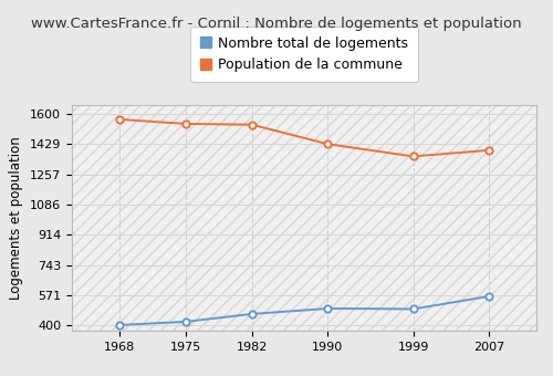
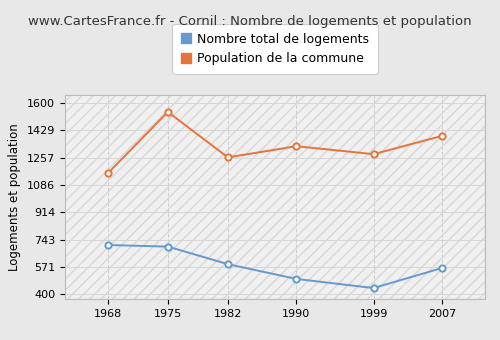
Nombre total de logements/1968: 400 -> 710
Population de la commune/1968: 1570 -> 1160
Nombre total de logements/1975: 420 -> 700
Nombre total de logements/1982: 470 -> 590
Population de la commune/1982: 1540 -> 1260
Population de la commune/1990: 1430 -> 1330
Nombre total de logements/1999: 490 -> 440
Population de la commune/1999: 1360 -> 1280
